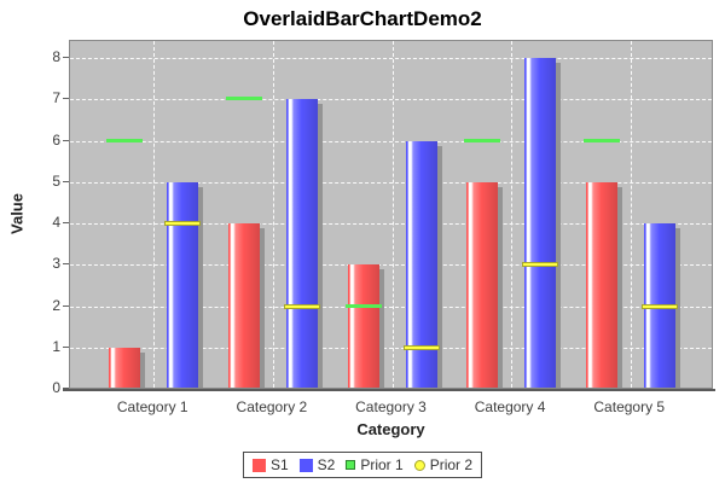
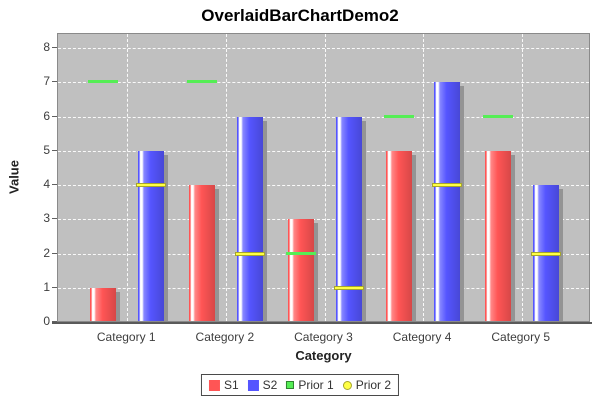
Prior 1/Category 1: 6 -> 7
S2/Category 2: 7 -> 6
S2/Category 4: 8 -> 7
Prior 2/Category 4: 3 -> 4
